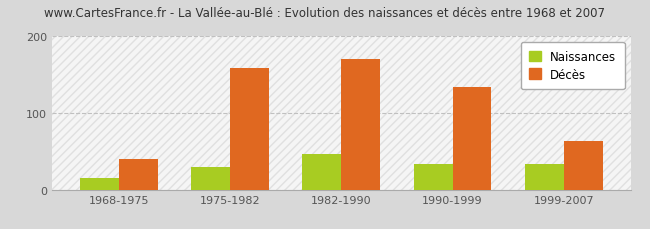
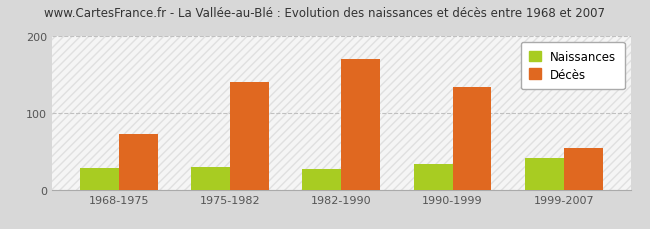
Naissances/1968-1975: 16 -> 28
Décès/1968-1975: 40 -> 72
Décès/1975-1982: 158 -> 140
Naissances/1982-1990: 46 -> 27
Naissances/1999-2007: 34 -> 42
Décès/1999-2007: 64 -> 55
